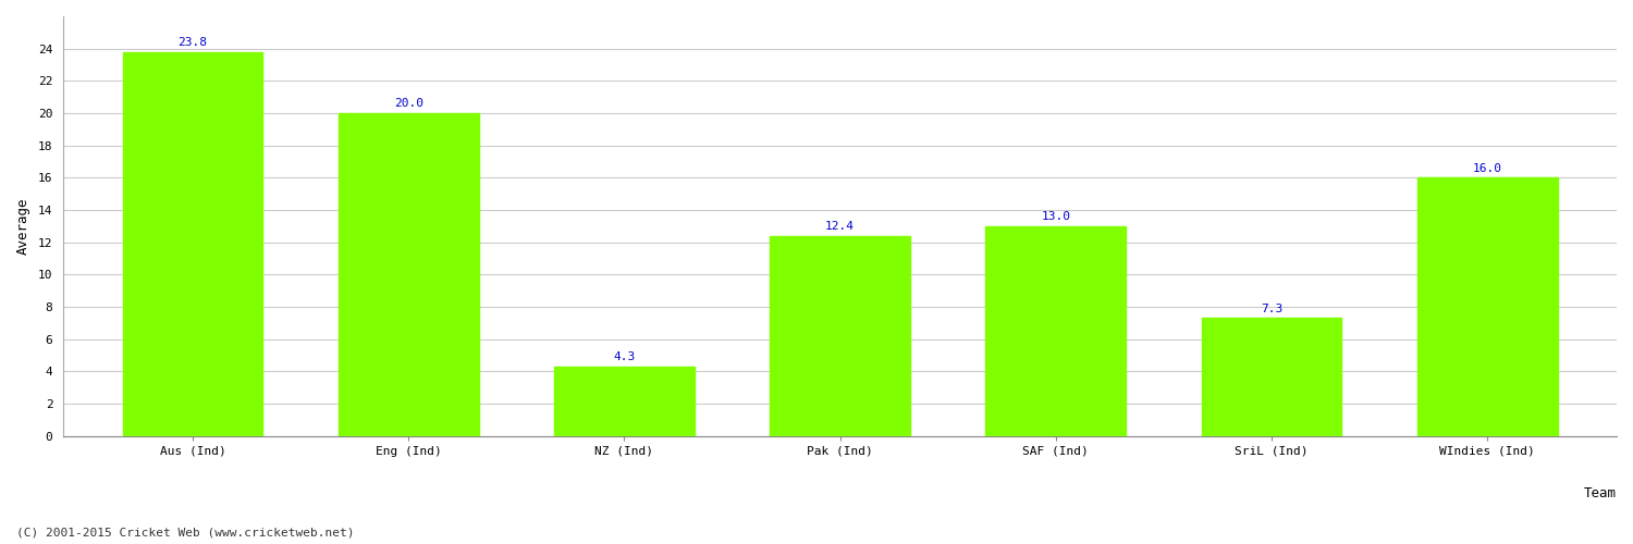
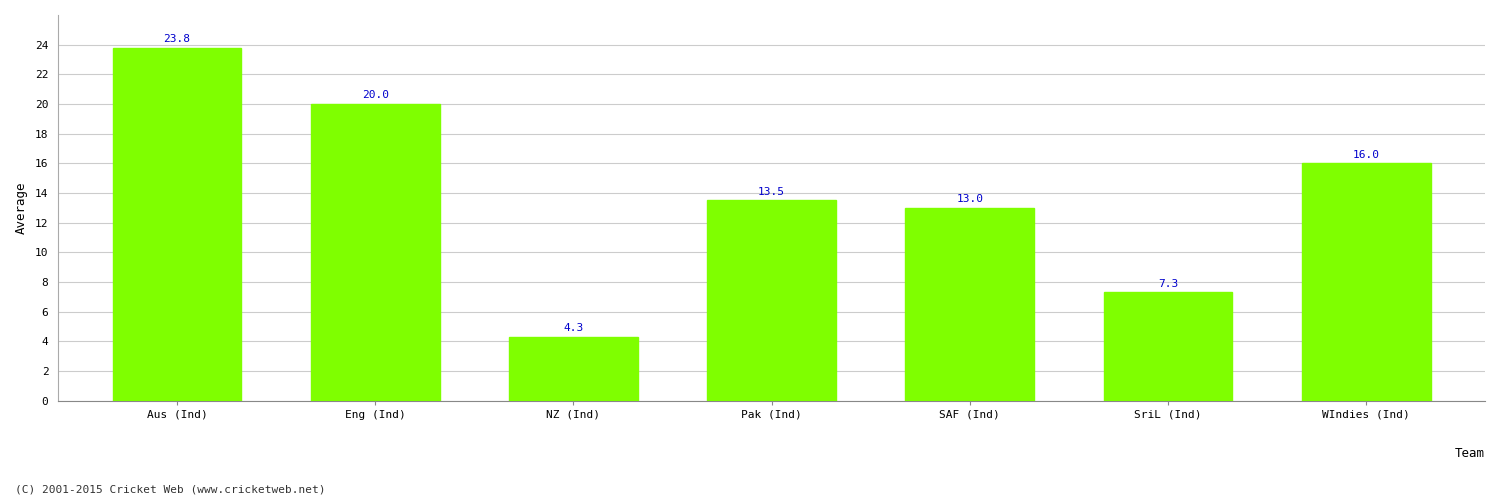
Pak (Ind): 12.4 -> 13.5
